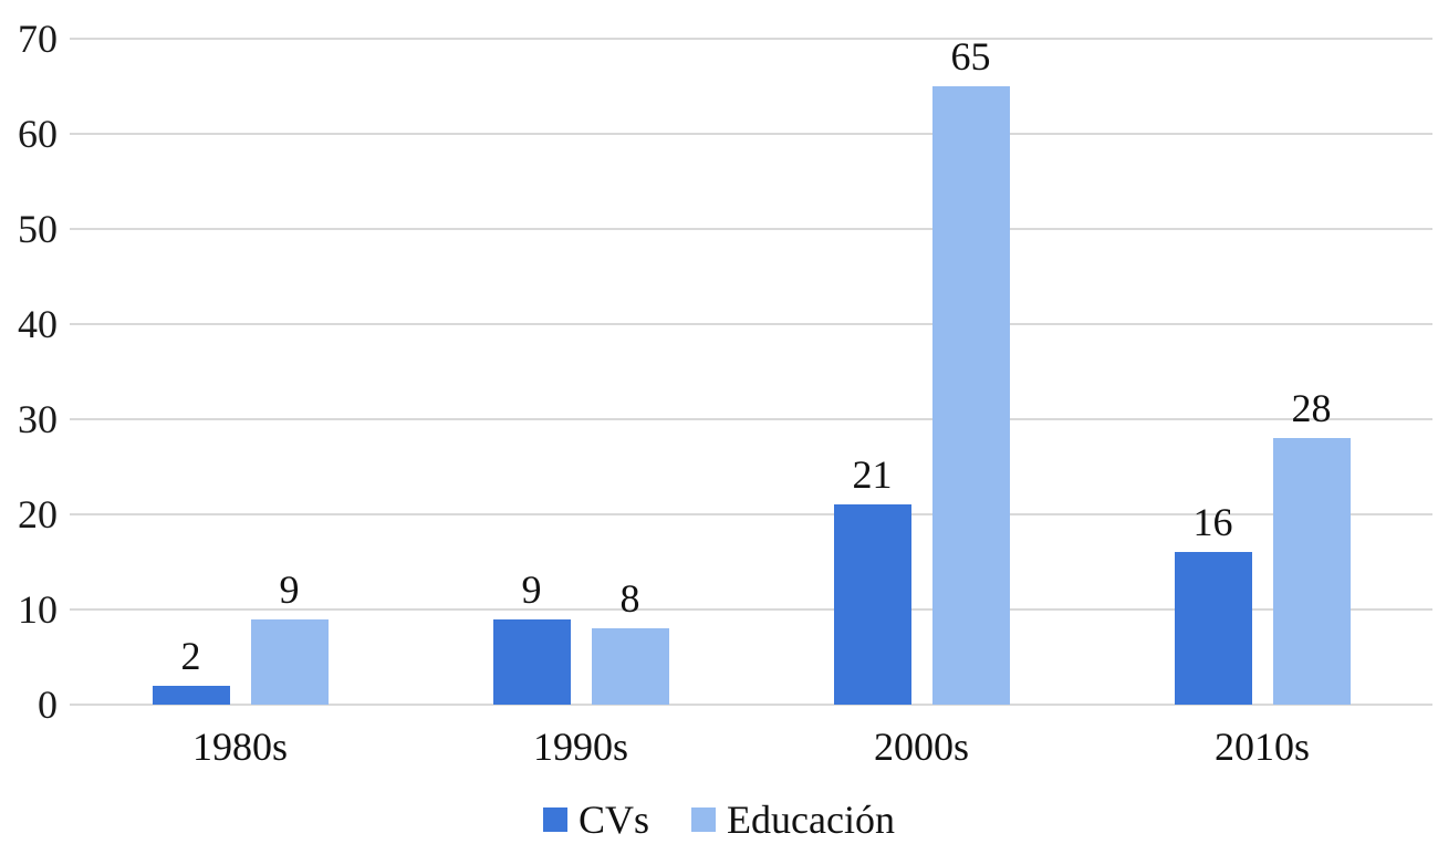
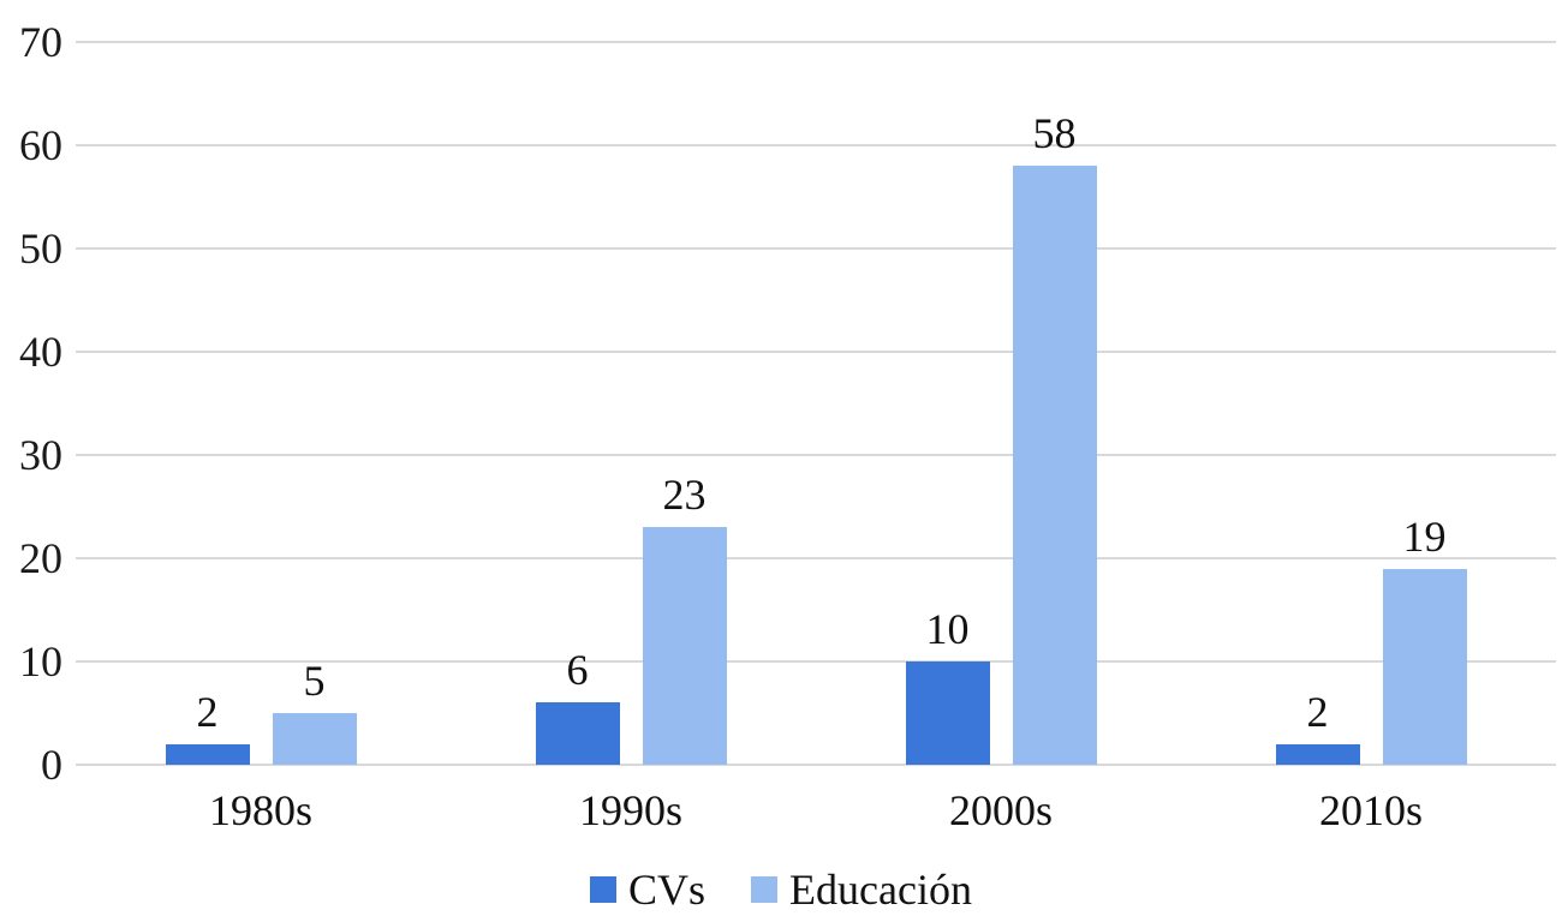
Educación/1980s: 9 -> 5
CVs/1990s: 9 -> 6
Educación/1990s: 8 -> 23
CVs/2000s: 21 -> 10
Educación/2000s: 65 -> 58
CVs/2010s: 16 -> 2
Educación/2010s: 28 -> 19
